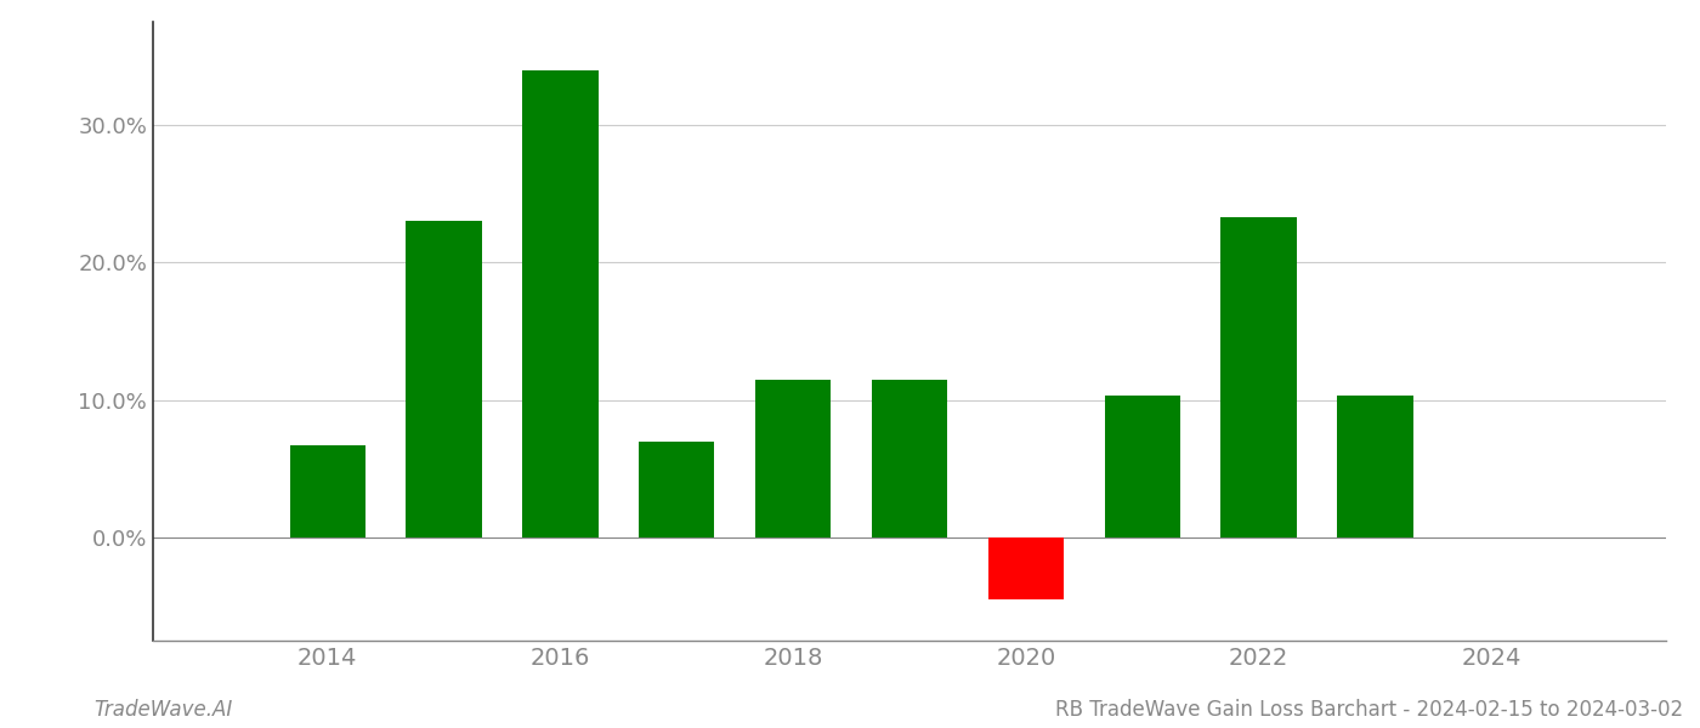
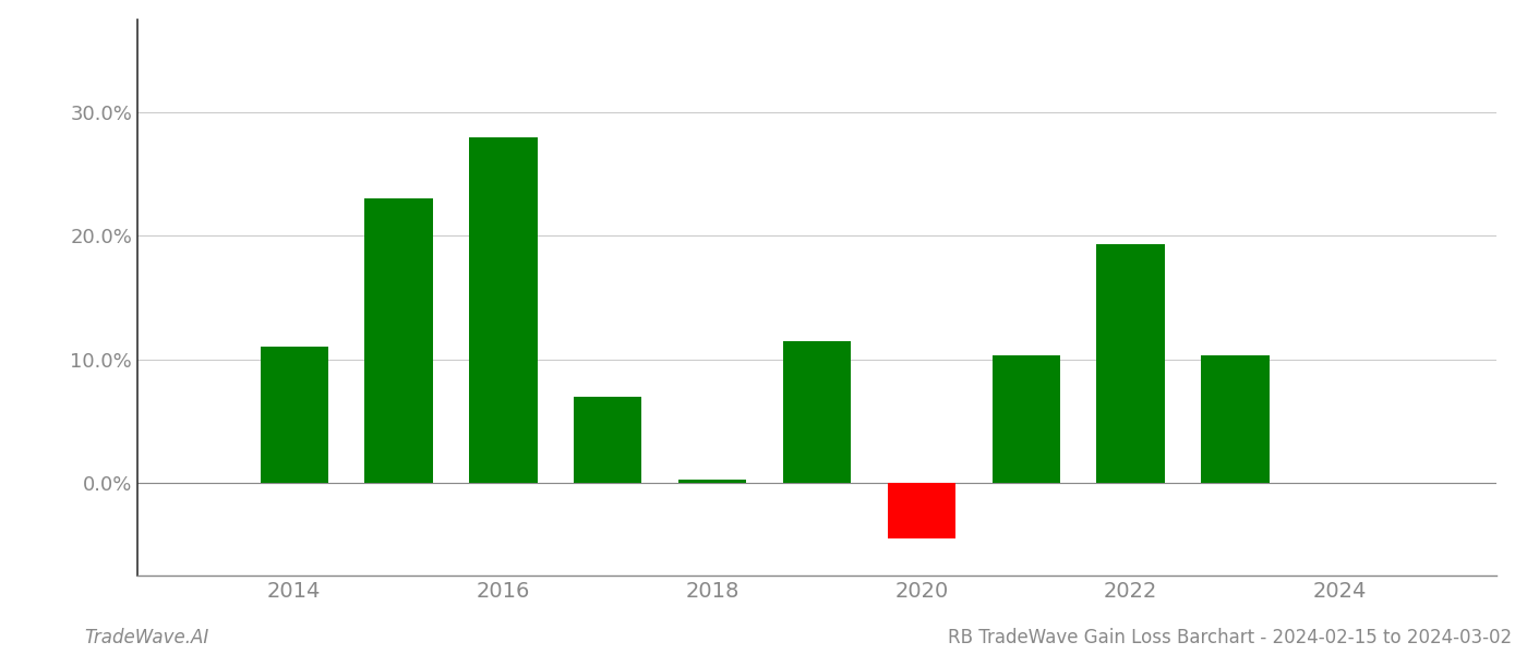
2014: 6.7% -> 11.0%
2016: 34.0% -> 28.0%
2018: 11.5% -> 0.3%
2022: 23.3% -> 19.3%
